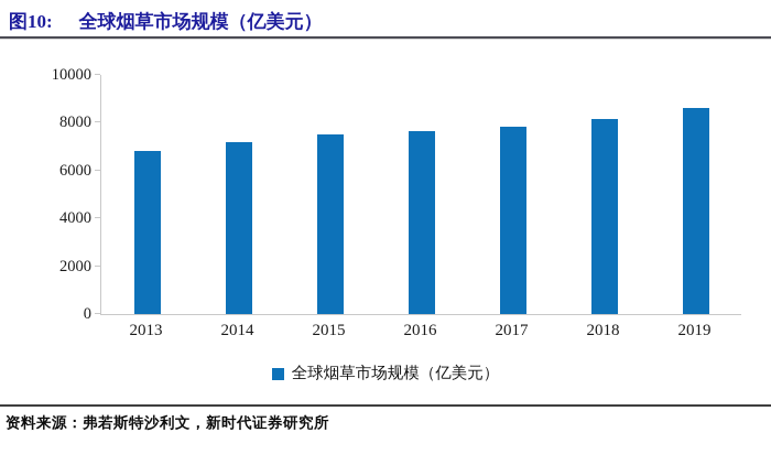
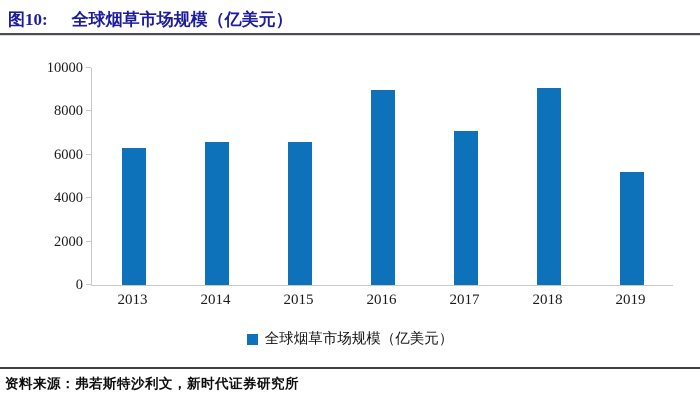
2013: 6800 -> 6300
2014: 7200 -> 6600
2015: 7500 -> 6600
2016: 7600 -> 9000
2017: 7800 -> 7100
2018: 8200 -> 9100
2019: 8600 -> 5200
